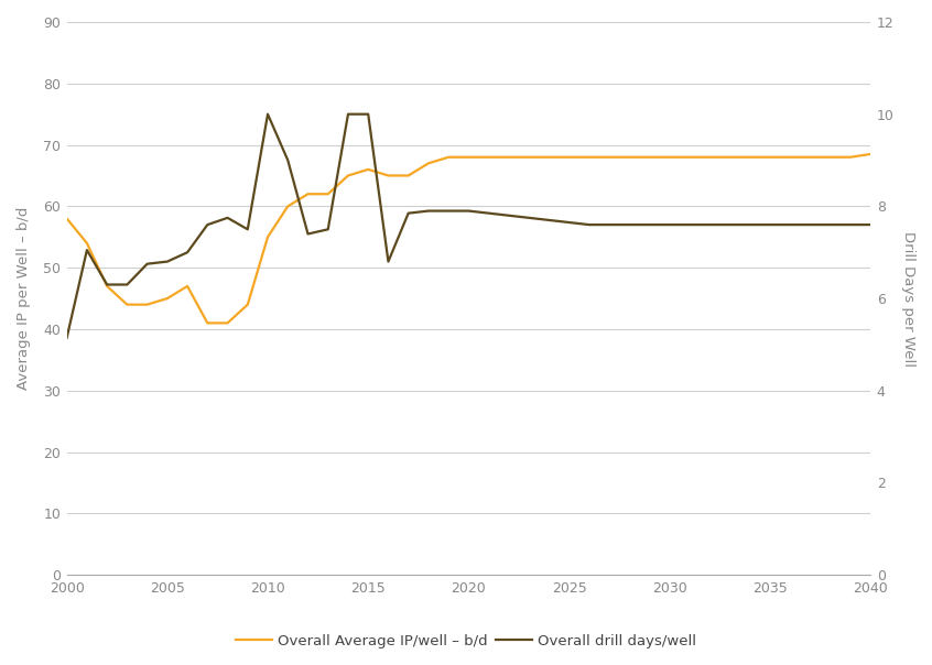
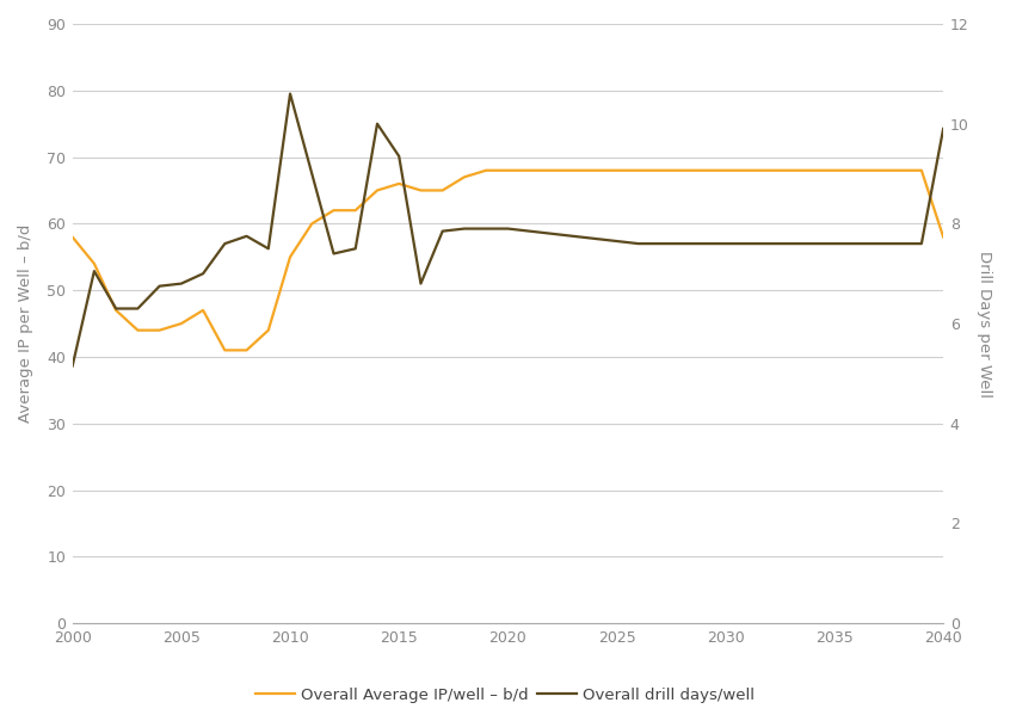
Overall drill days/well/2010: 10.00 -> 10.60
Overall drill days/well/2015: 10.00 -> 9.35
Overall Average IP/well – b/d/2040: 68.5 -> 58.0
Overall drill days/well/2040: 7.60 -> 9.90
